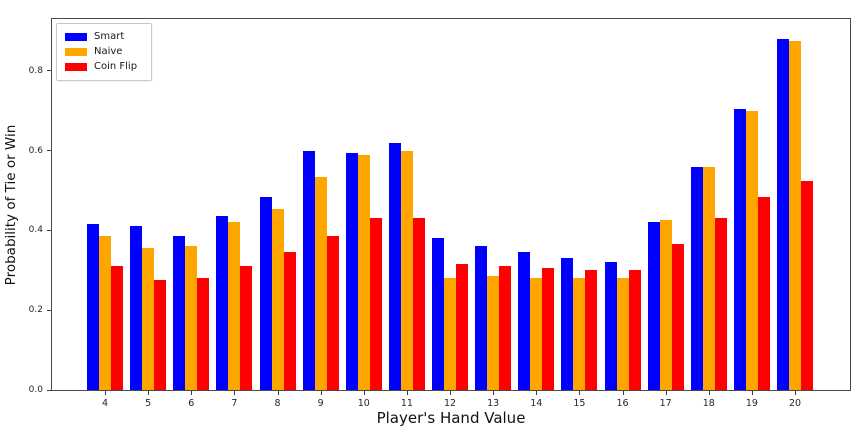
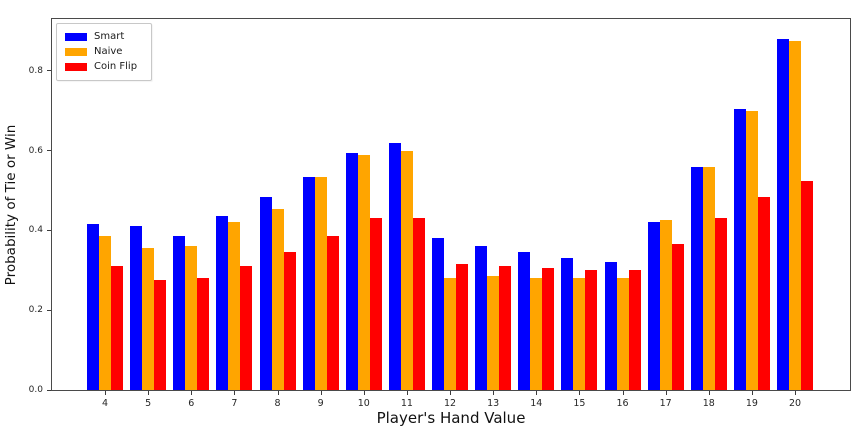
Smart/9: 0.60 -> 0.54
